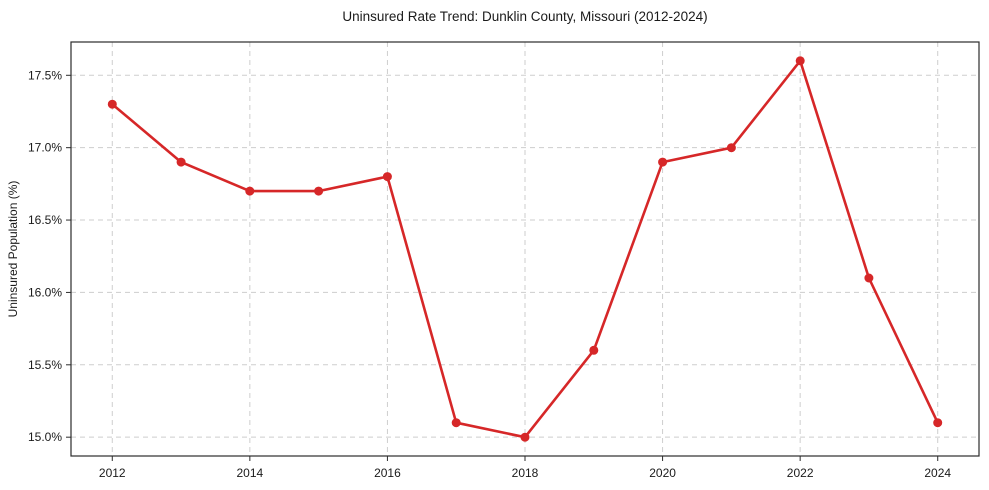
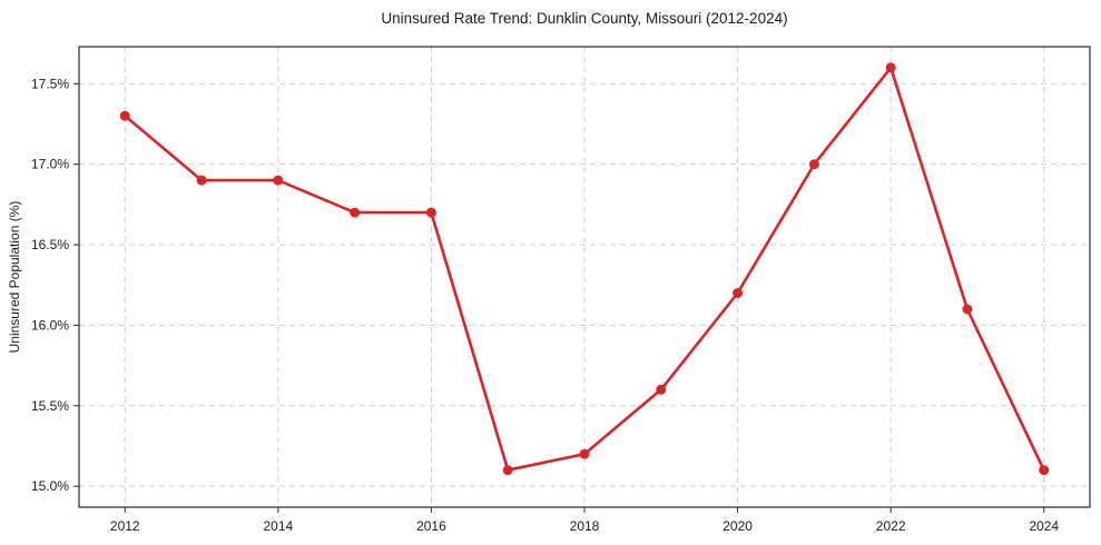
2014: 16.7% -> 16.9%
2016: 16.8% -> 16.7%
2018: 15.0% -> 15.2%
2020: 16.9% -> 16.2%
